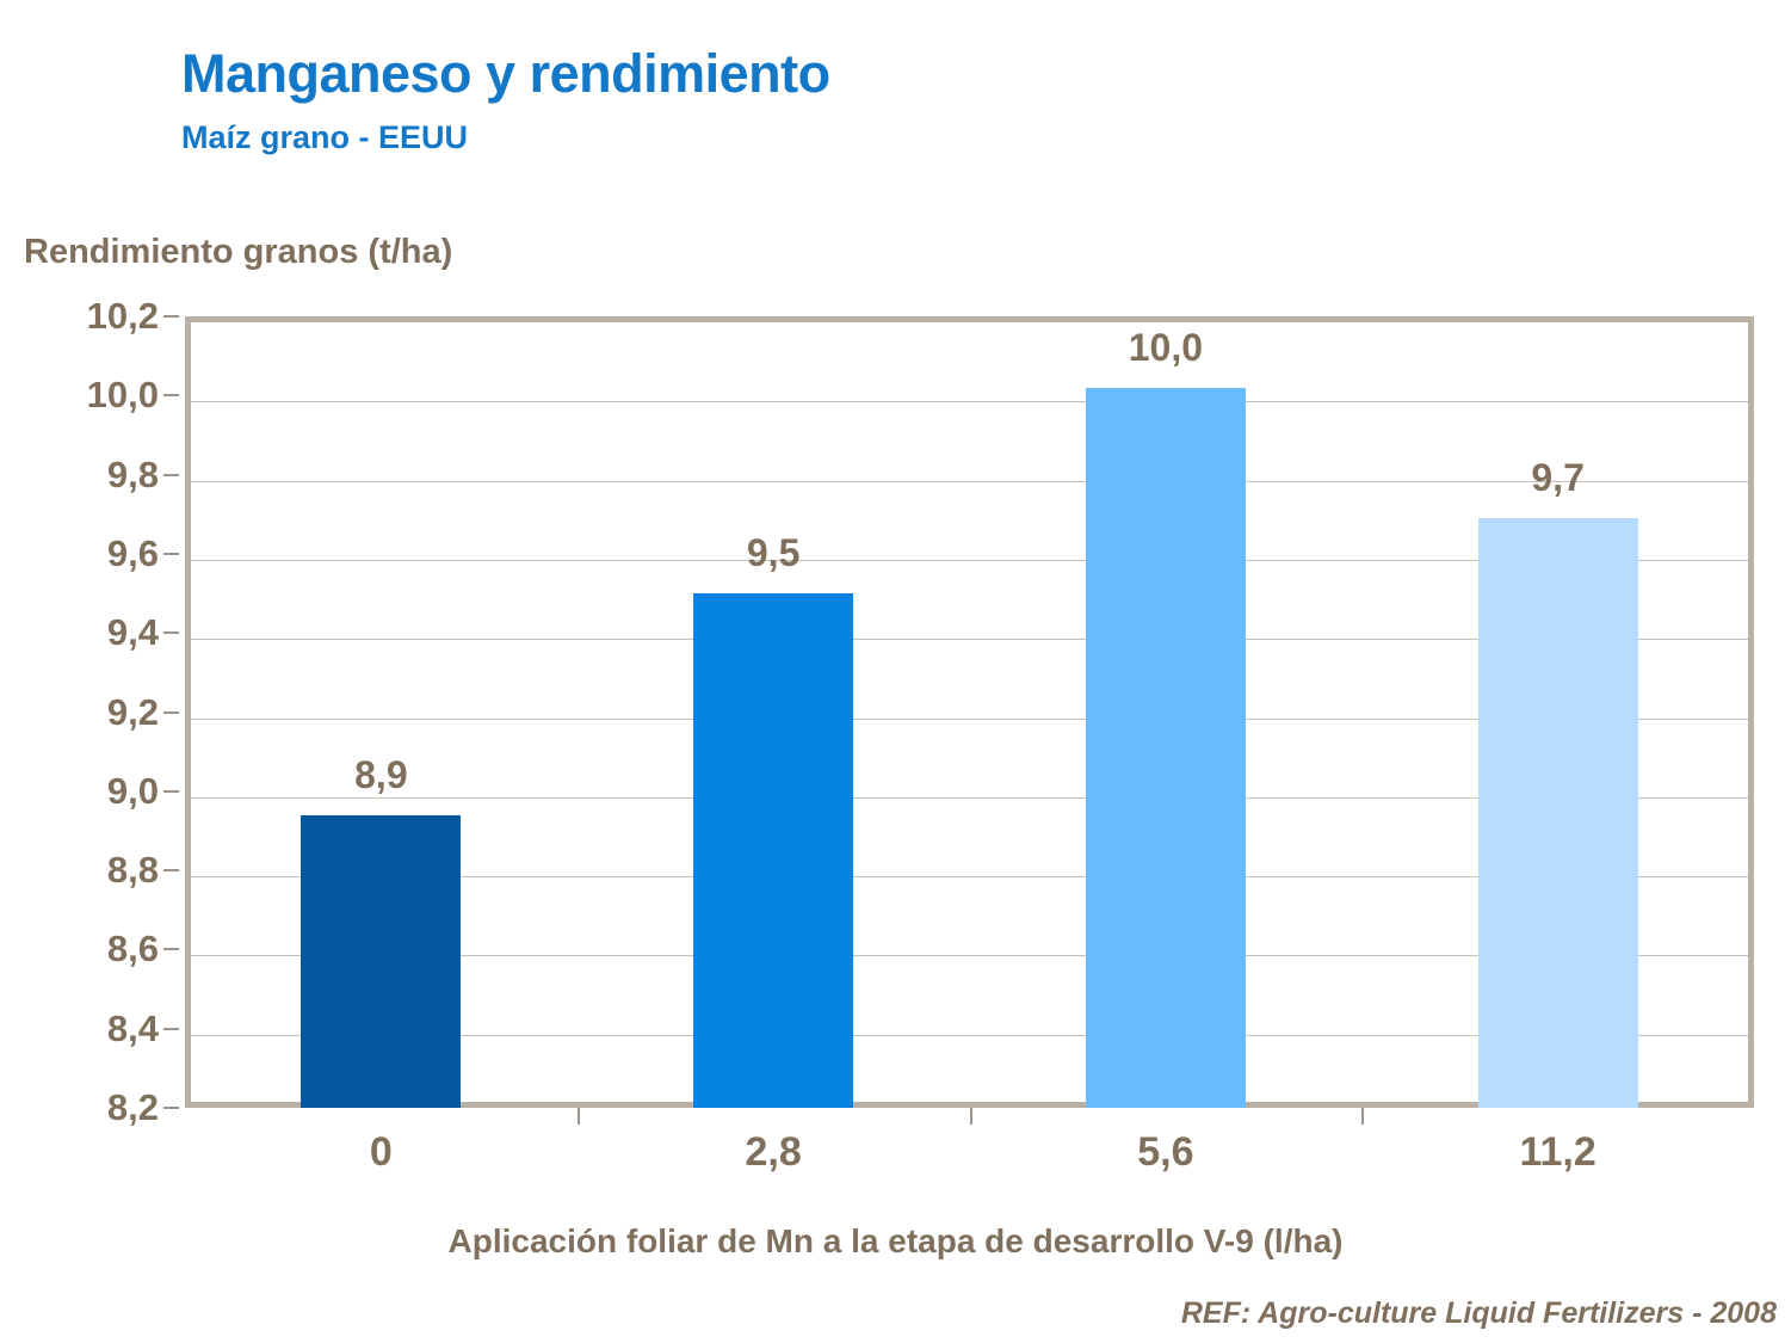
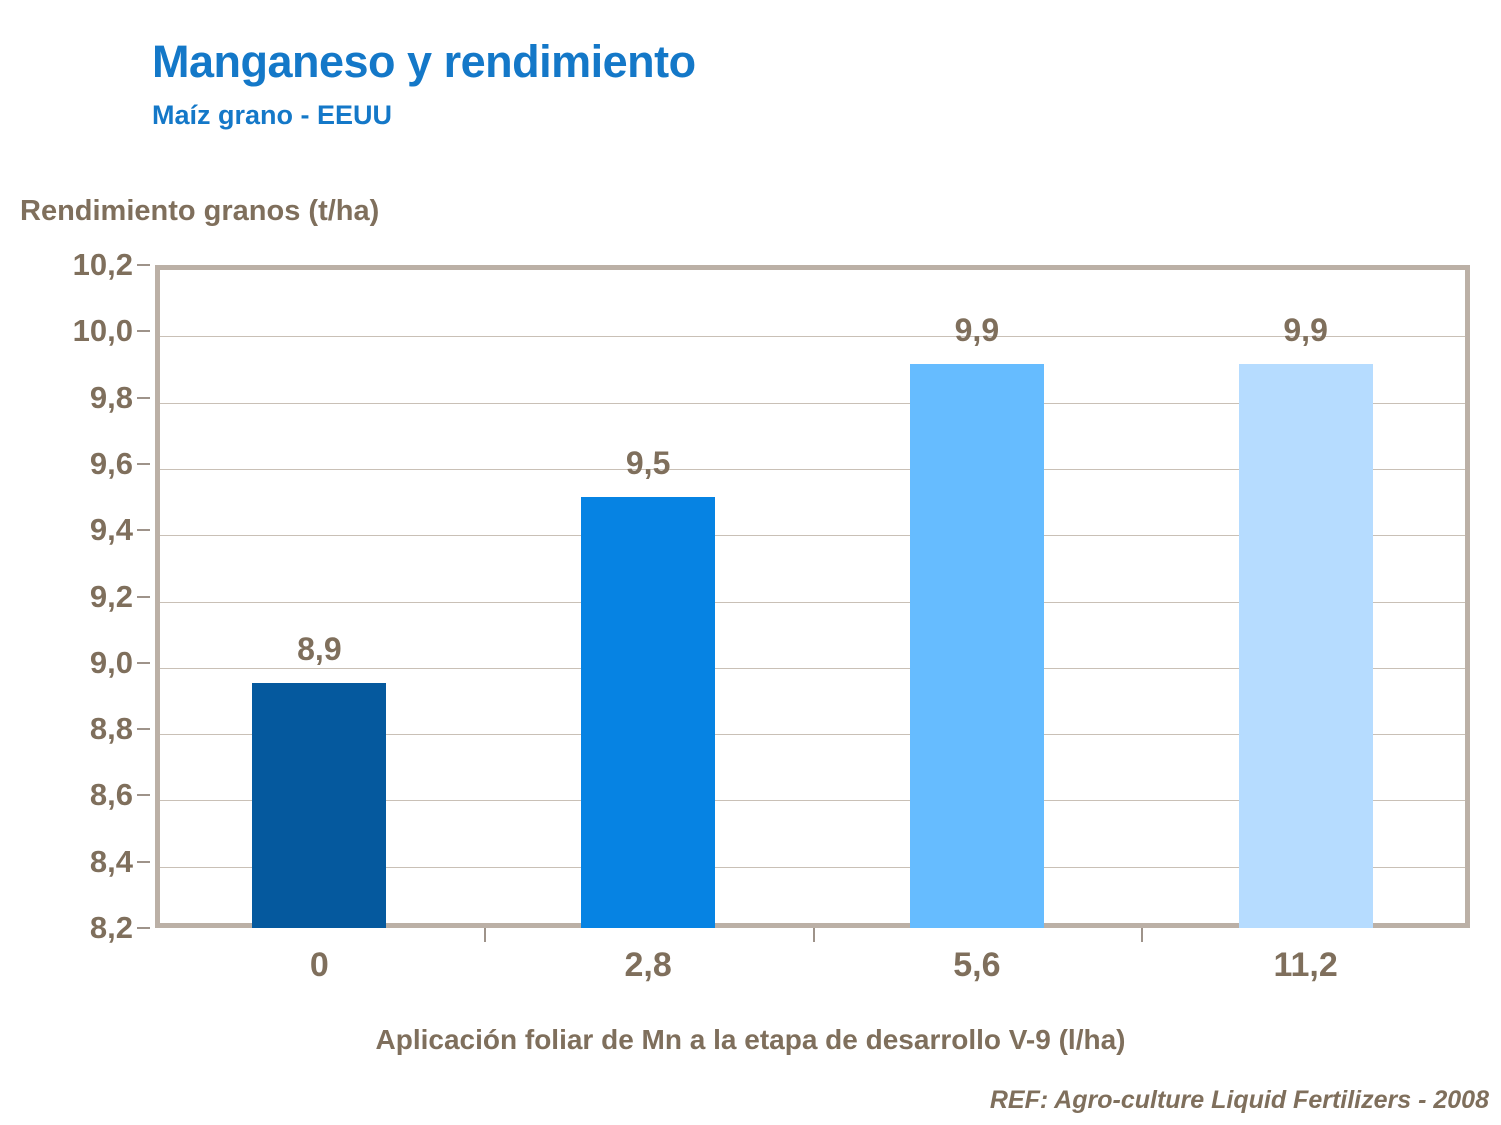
5,6: 10,0 -> 9,9
11,2: 9,7 -> 9,9
